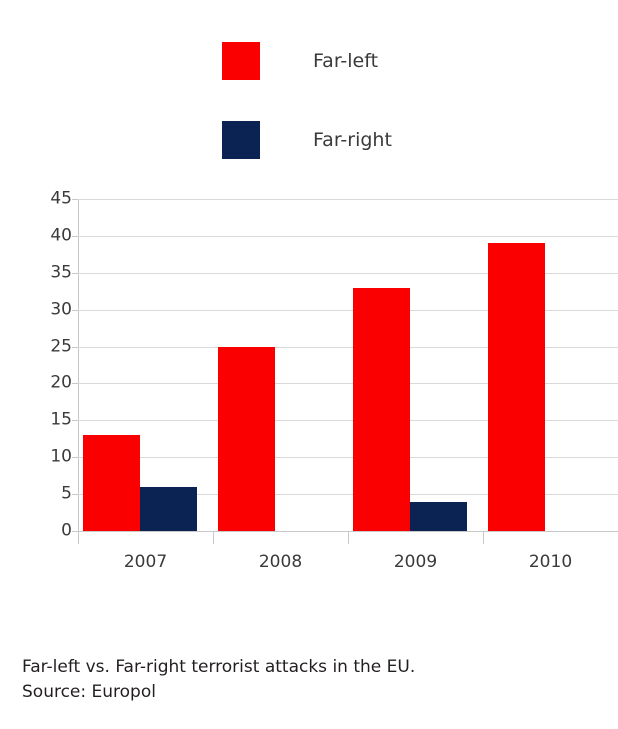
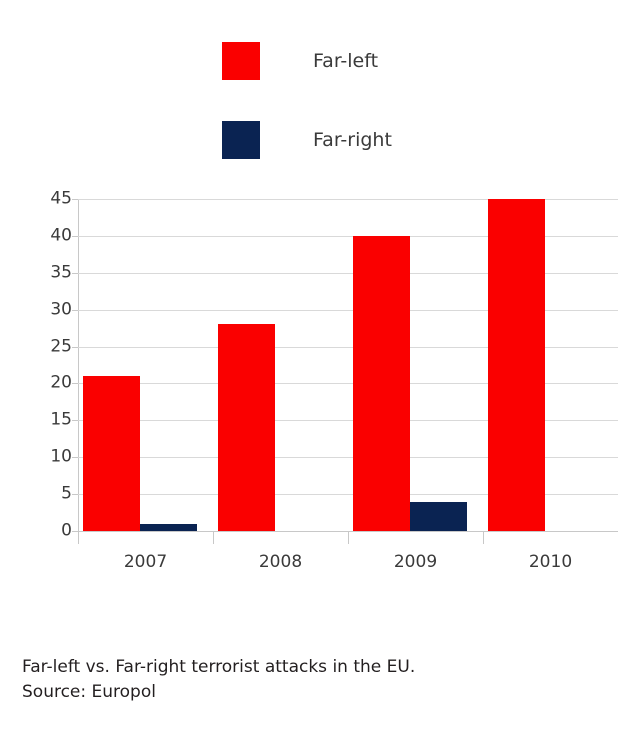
Far-left/2007: 13 -> 21
Far-right/2007: 6 -> 1
Far-left/2008: 25 -> 28
Far-left/2009: 33 -> 40
Far-left/2010: 39 -> 45
